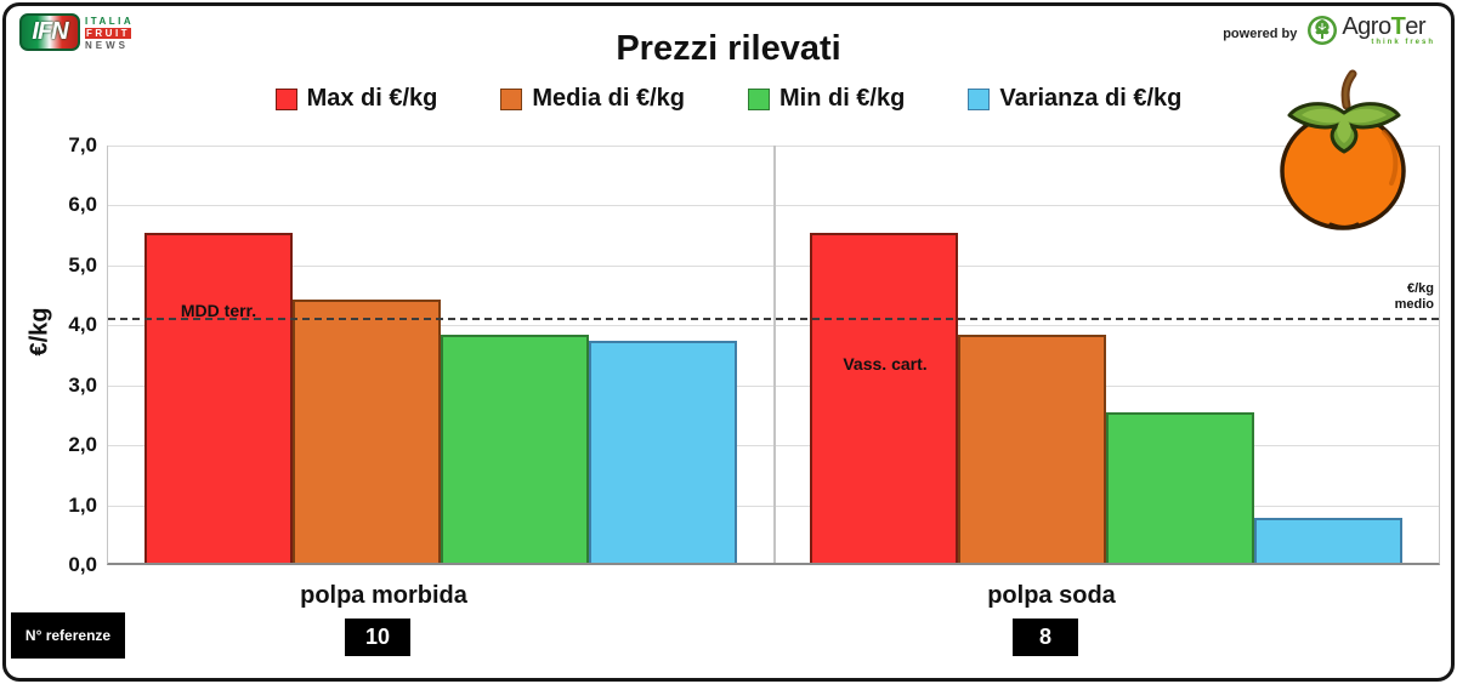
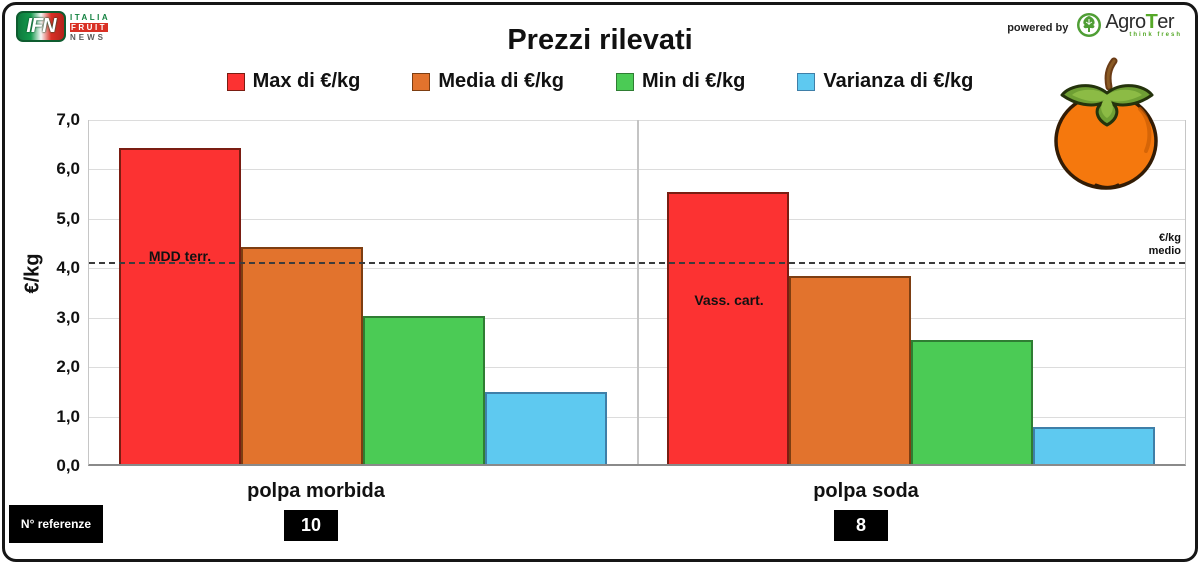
Max di €/kg/polpa morbida: 5,5 -> 6,4
Min di €/kg/polpa morbida: 3,8 -> 3,0
Varianza di €/kg/polpa morbida: 3,7 -> 1,4
